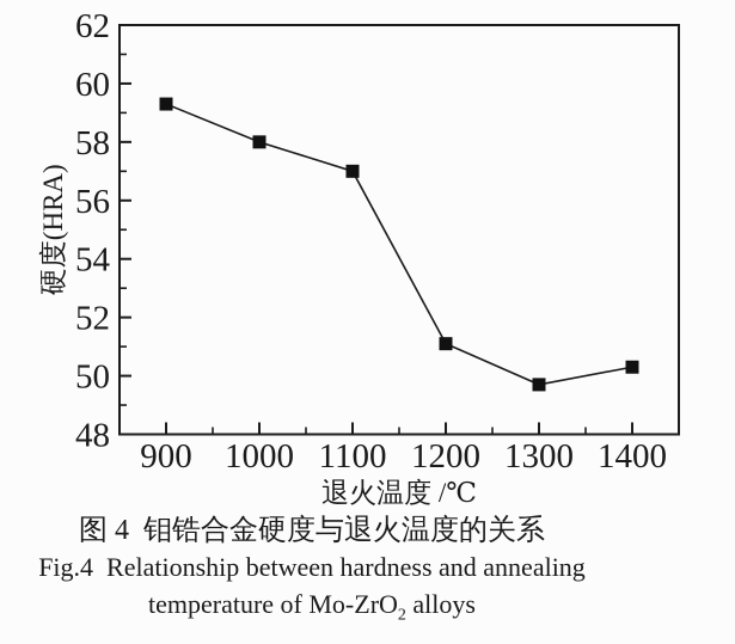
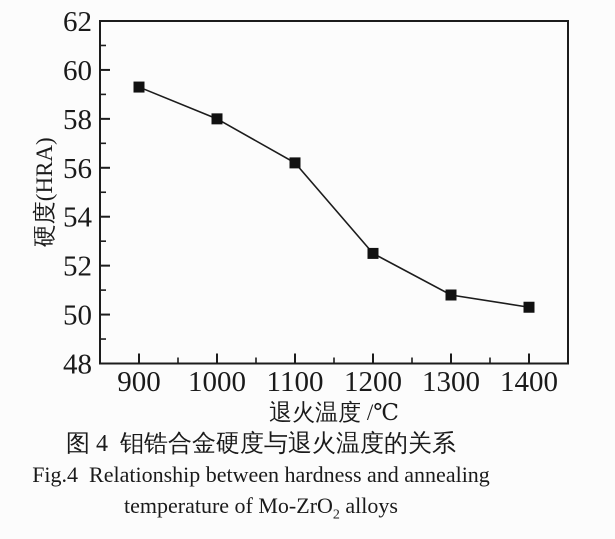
1100: 57.0 -> 56.2
1200: 51.1 -> 52.5
1300: 49.7 -> 50.8
